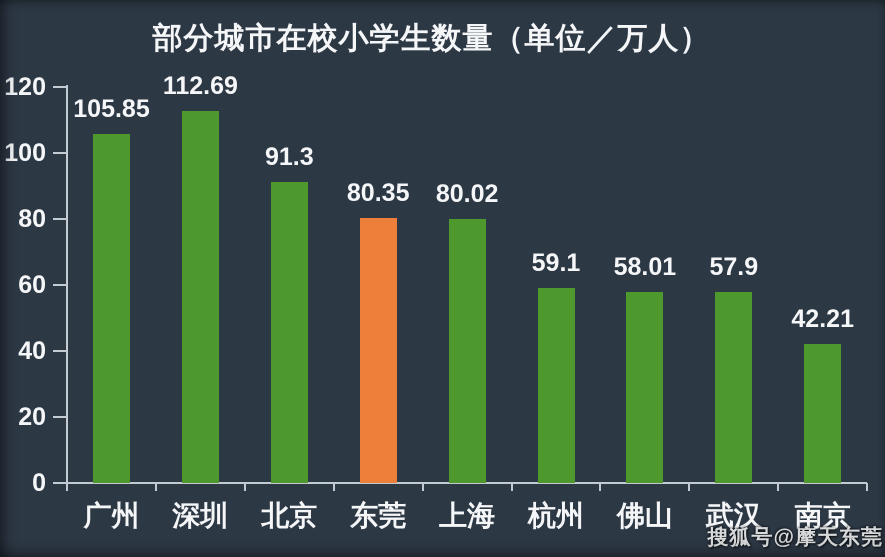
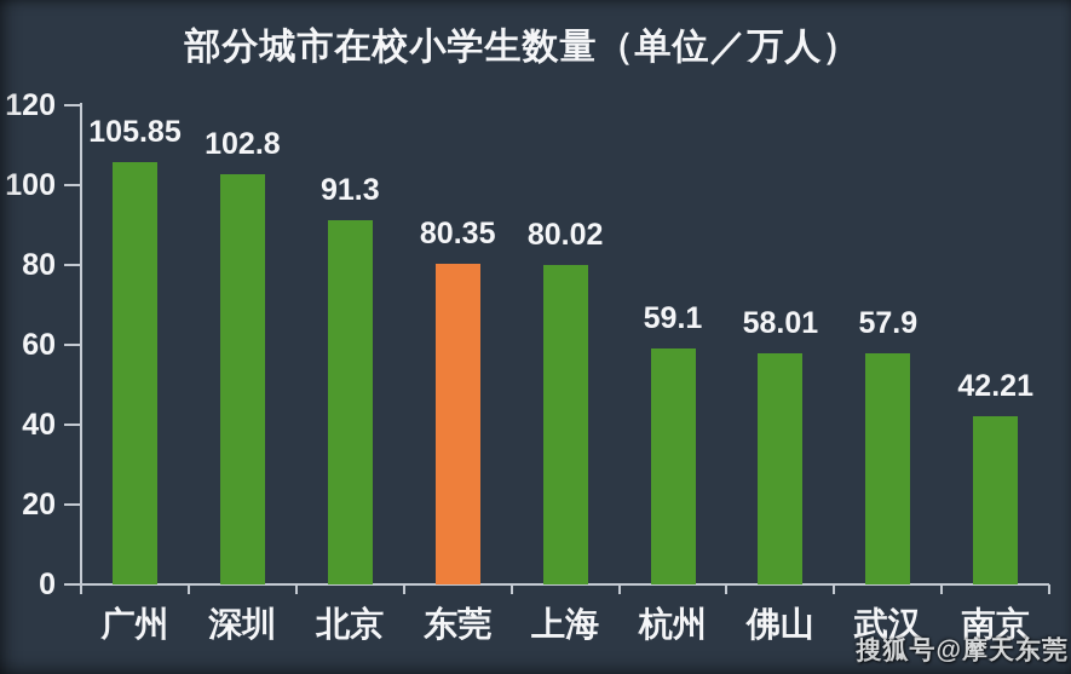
深圳: 112.69 -> 102.8
